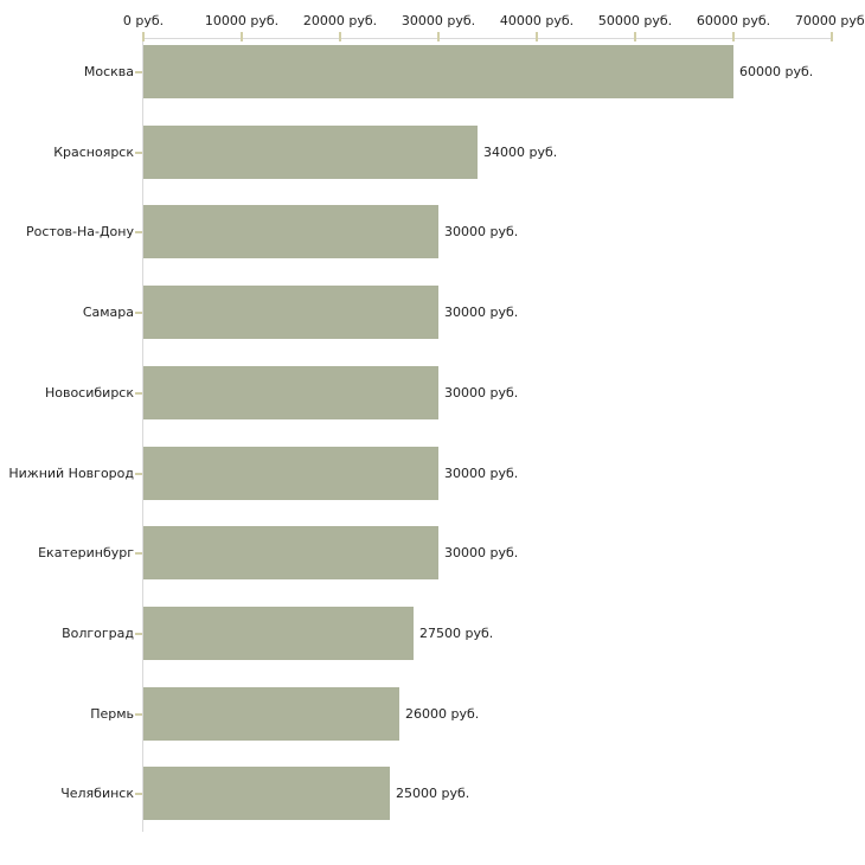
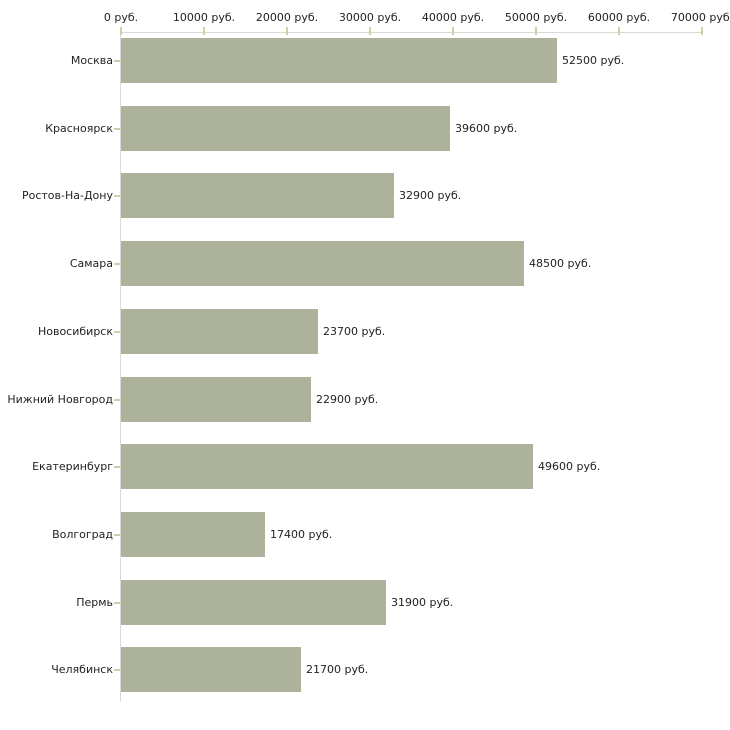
Москва: 60000 -> 52500
Красноярск: 34000 -> 39600
Ростов-На-Дону: 30000 -> 32900
Самара: 30000 -> 48500
Новосибирск: 30000 -> 23700
Нижний Новгород: 30000 -> 22900
Екатеринбург: 30000 -> 49600
Волгоград: 27500 -> 17400
Пермь: 26000 -> 31900
Челябинск: 25000 -> 21700
